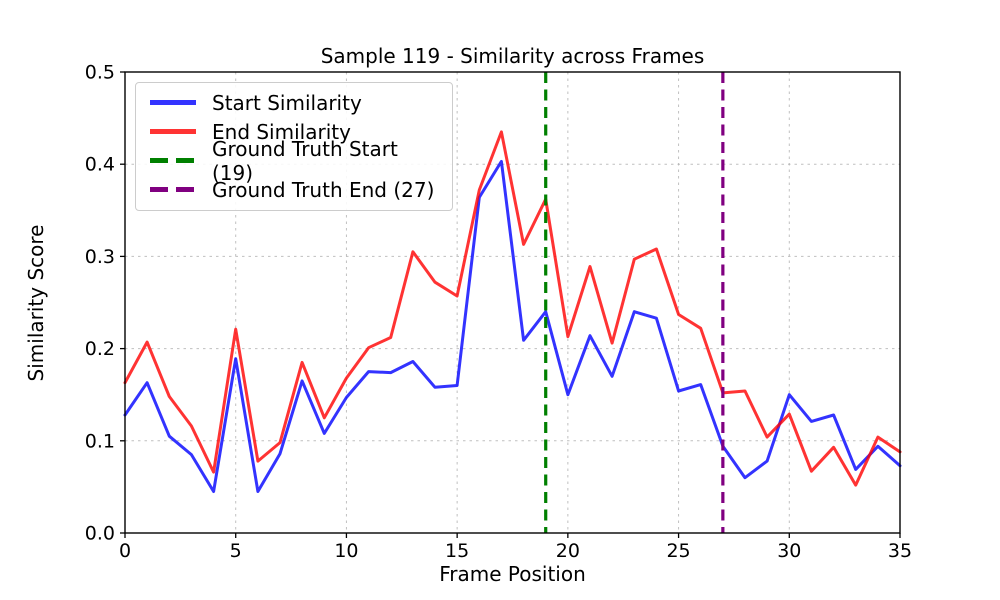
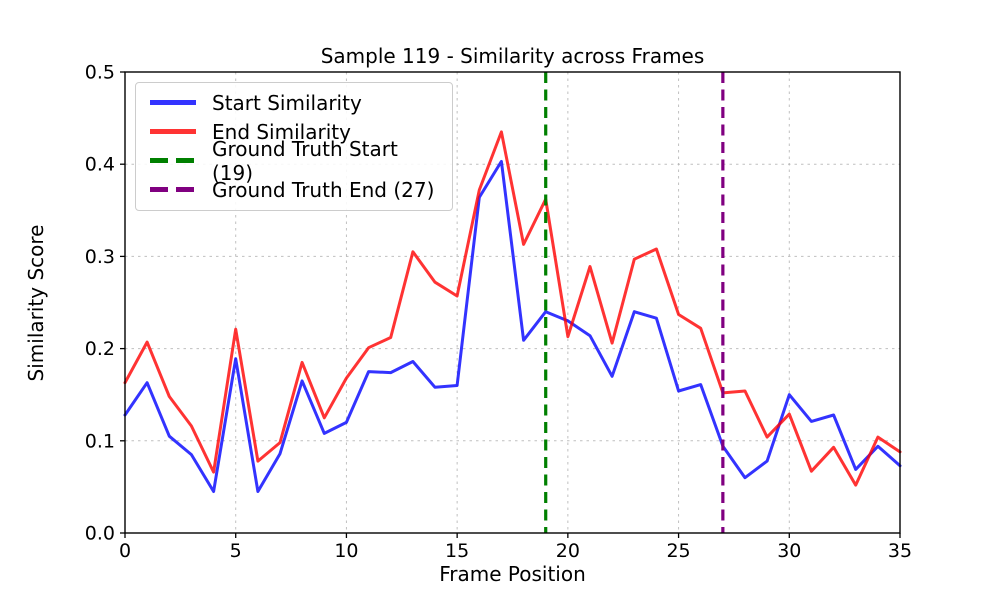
Start Similarity/10: 0.15 -> 0.12
Start Similarity/20: 0.15 -> 0.23
